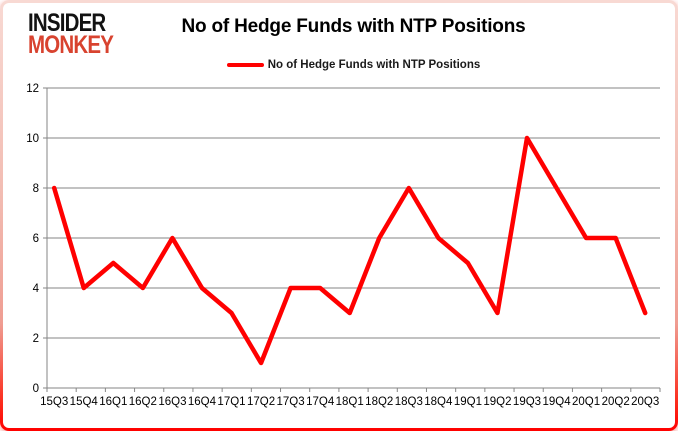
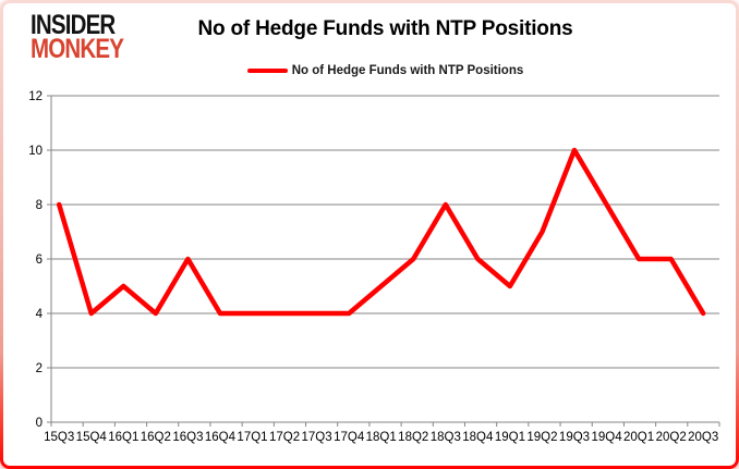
17Q1: 3 -> 4
17Q2: 1 -> 4
18Q1: 3 -> 5
19Q2: 3 -> 7
20Q3: 3 -> 4
